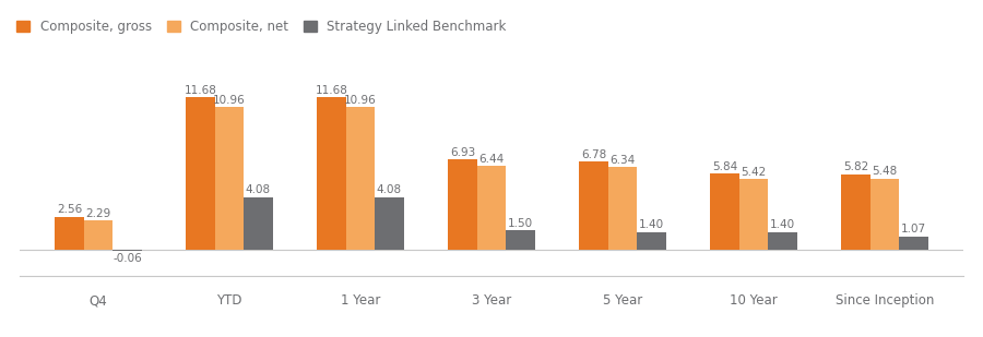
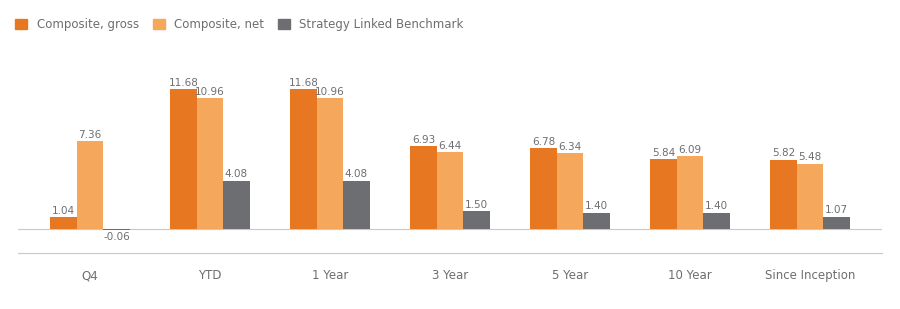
Composite, gross/Q4: 2.56 -> 1.04
Composite, net/Q4: 2.29 -> 7.36
Composite, net/10 Year: 5.42 -> 6.09
